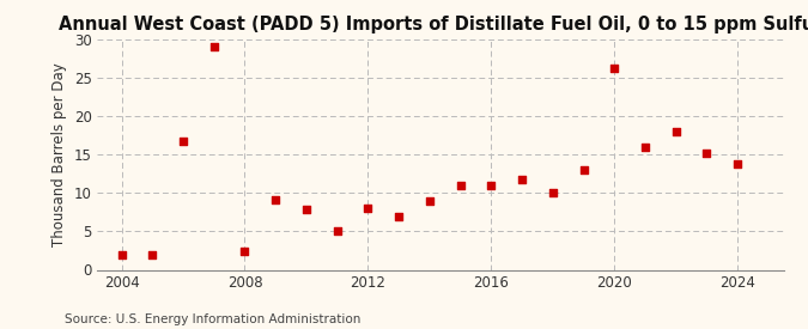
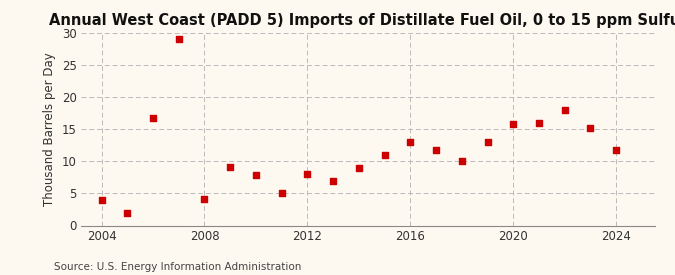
2004: 2.0 -> 4.0
2008: 2.4 -> 4.1
2016: 11.0 -> 13.0
2020: 26.2 -> 15.8
2024: 13.8 -> 11.8
